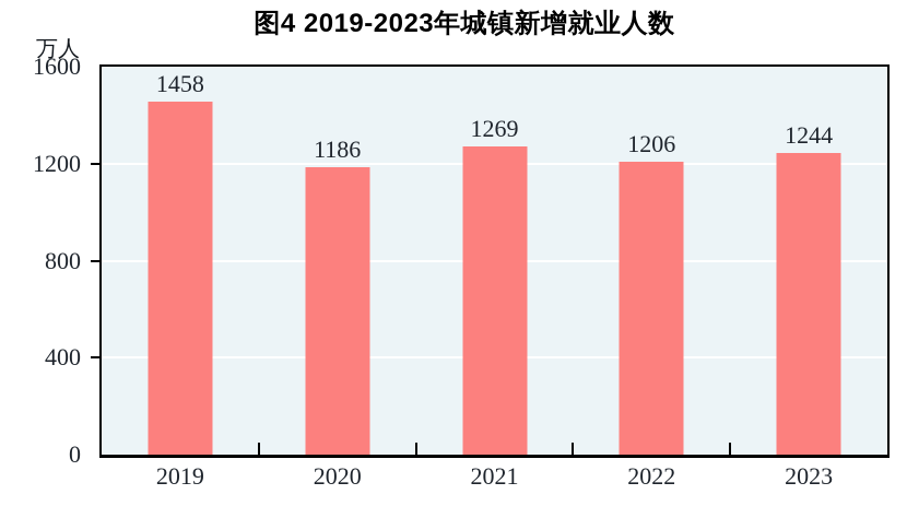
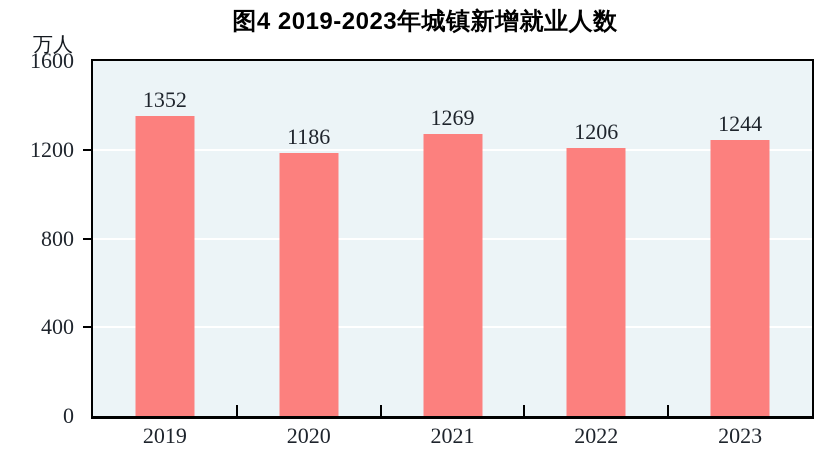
2019: 1458 -> 1352
